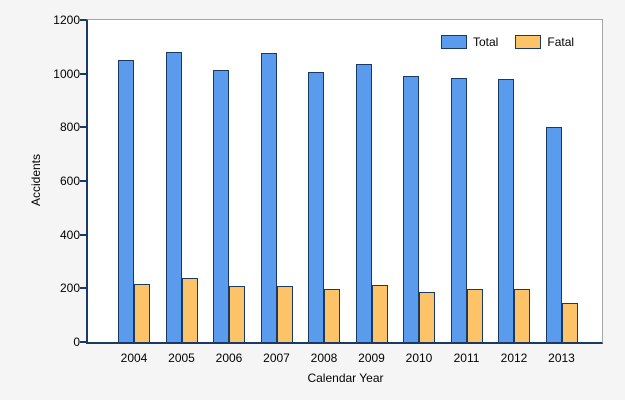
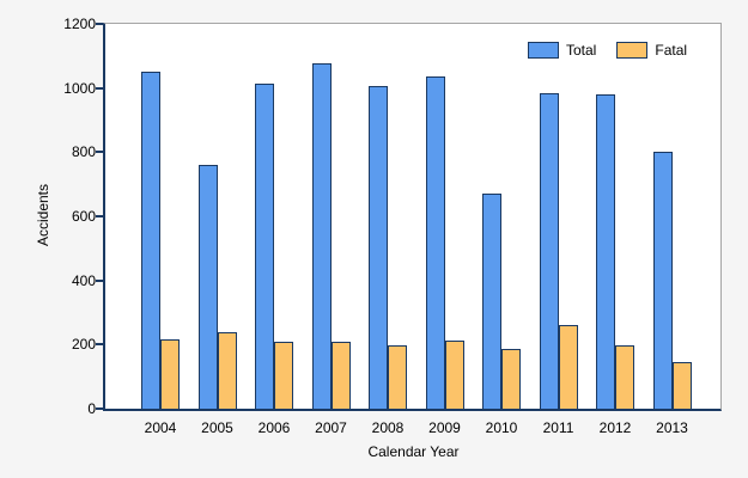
Total/2005: 1080 -> 760
Total/2010: 990 -> 670
Fatal/2011: 200 -> 260
